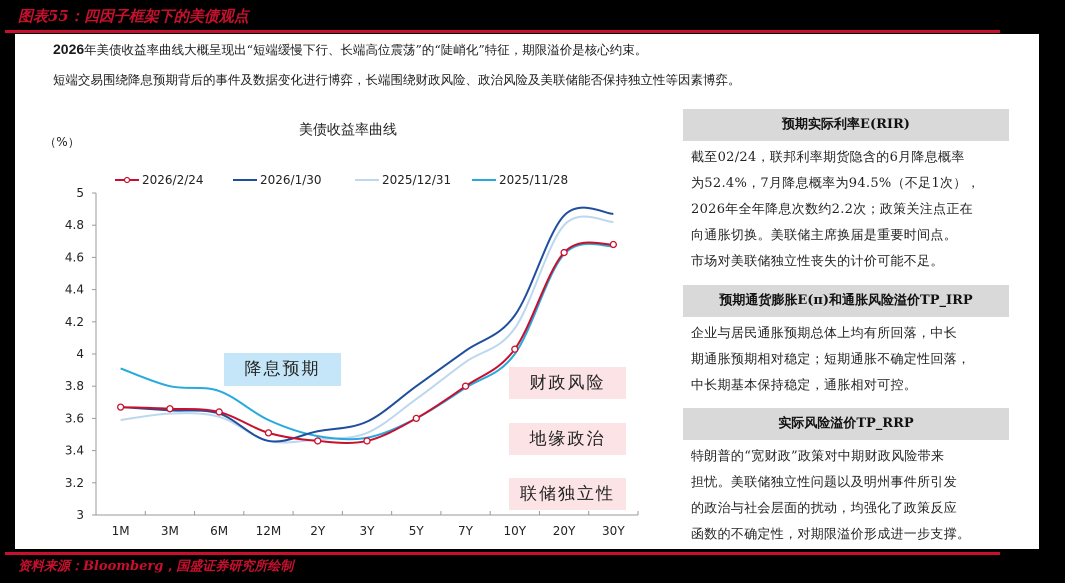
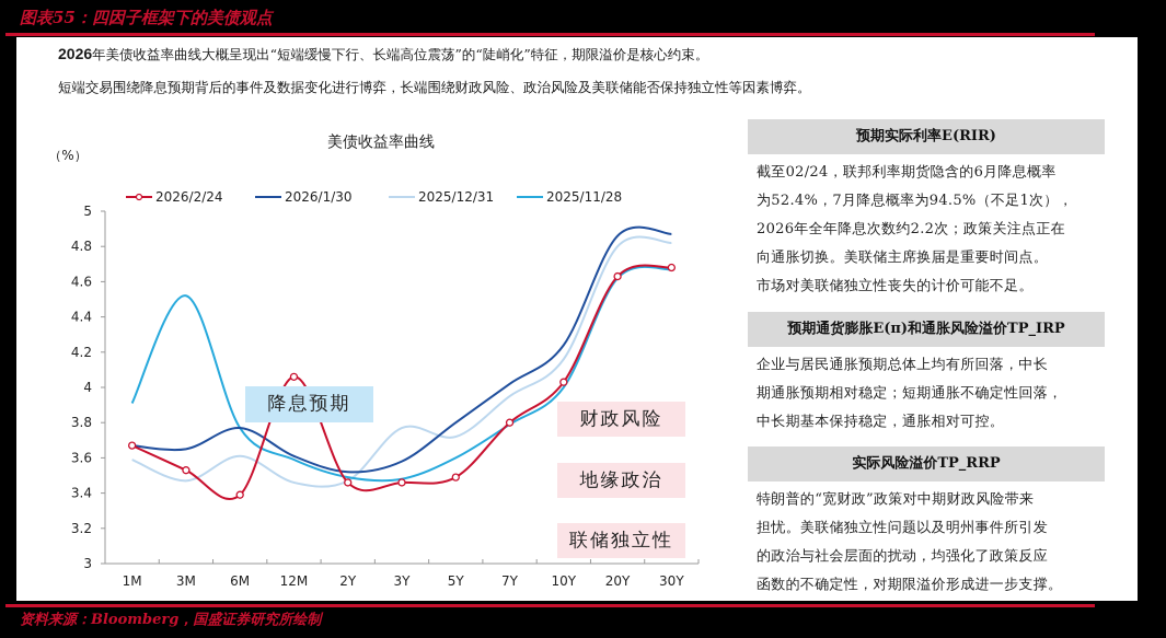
2026/2/24/3M: 3.66 -> 3.53
2025/12/31/3M: 3.63 -> 3.47
2025/11/28/3M: 3.80 -> 4.52
2026/2/24/6M: 3.64 -> 3.39
2026/1/30/6M: 3.63 -> 3.77
2026/2/24/12M: 3.51 -> 4.06
2026/1/30/12M: 3.46 -> 3.61
2025/12/31/3Y: 3.51 -> 3.77
2026/2/24/5Y: 3.60 -> 3.49
